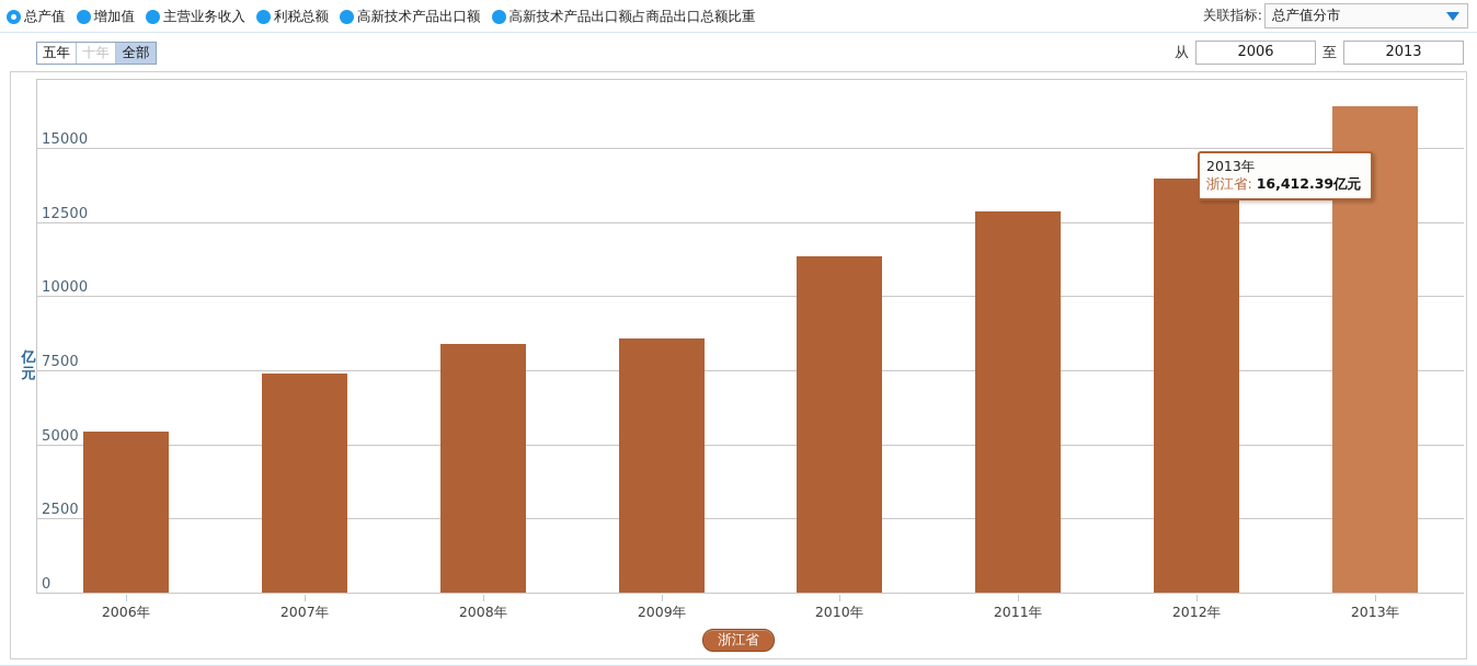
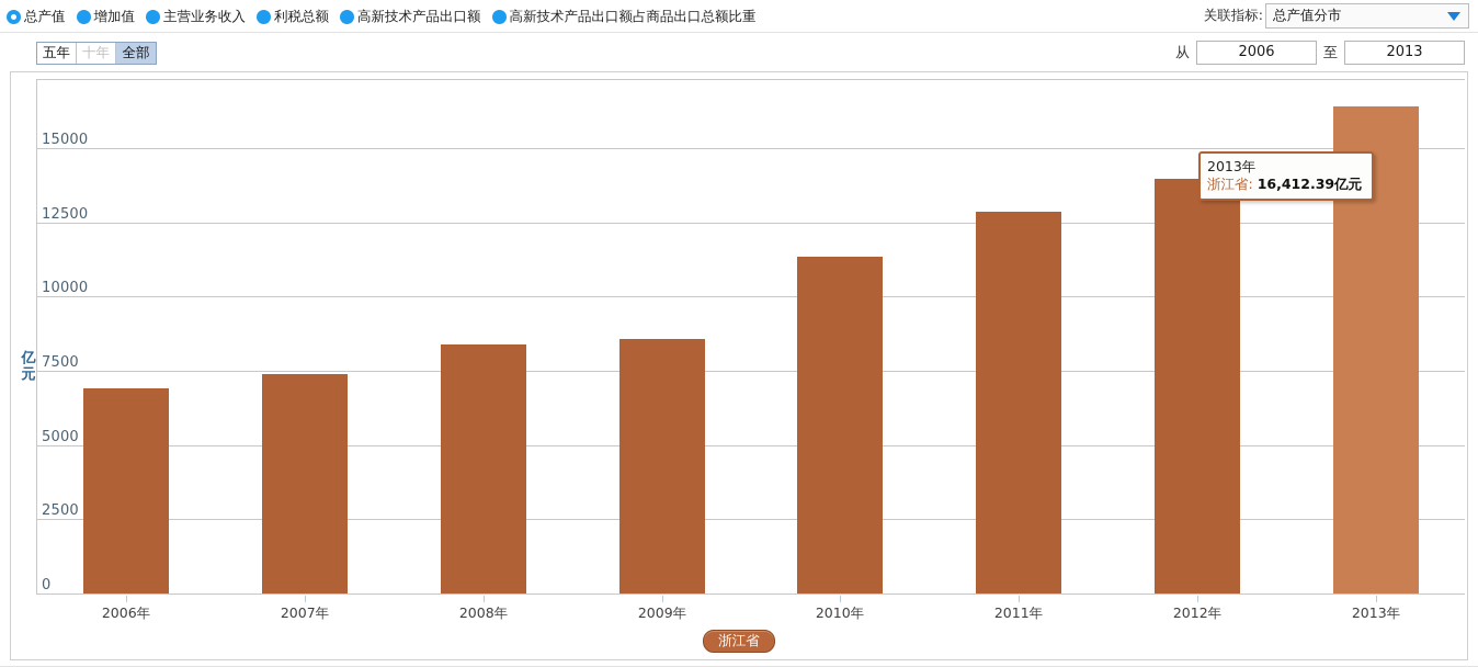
2006年: 5400 -> 6900
